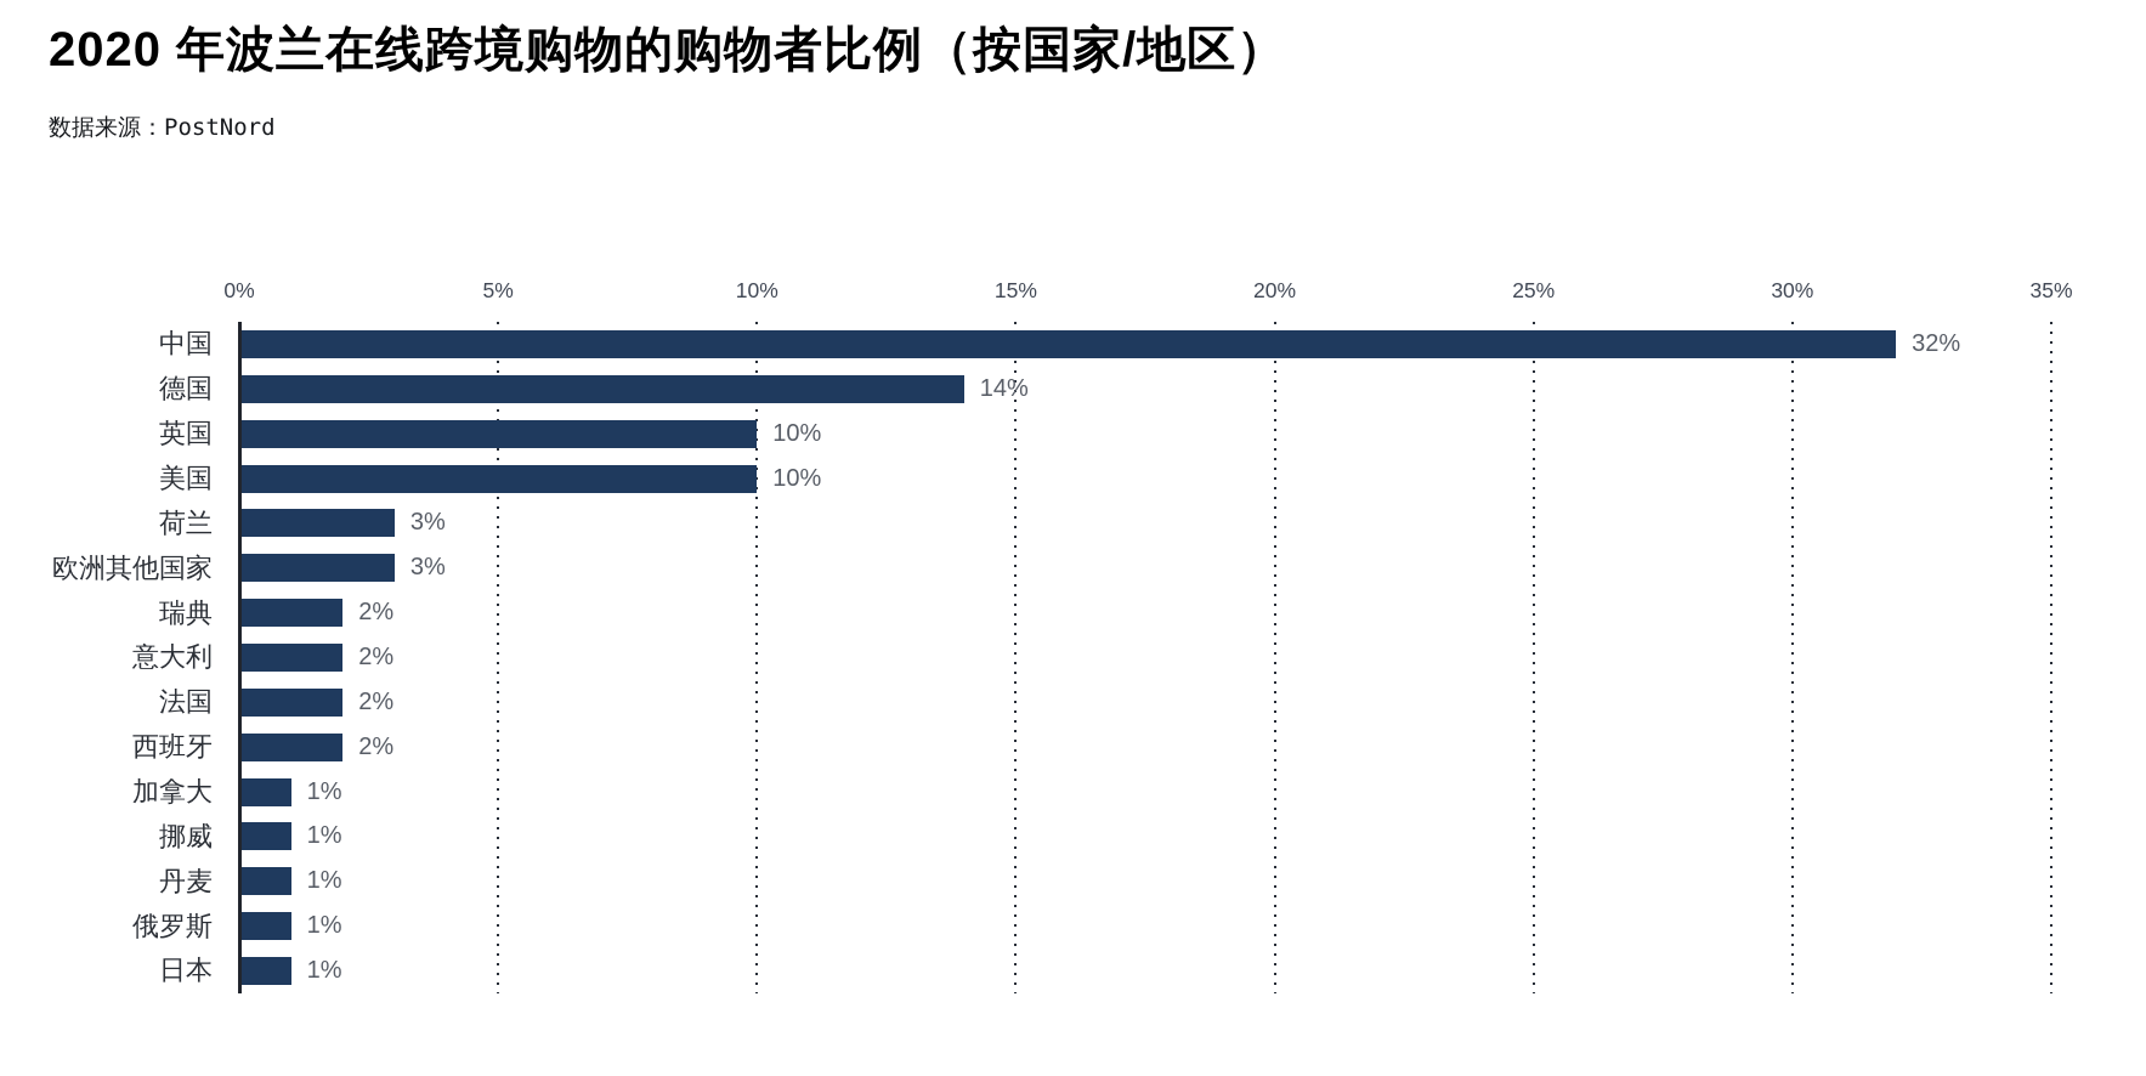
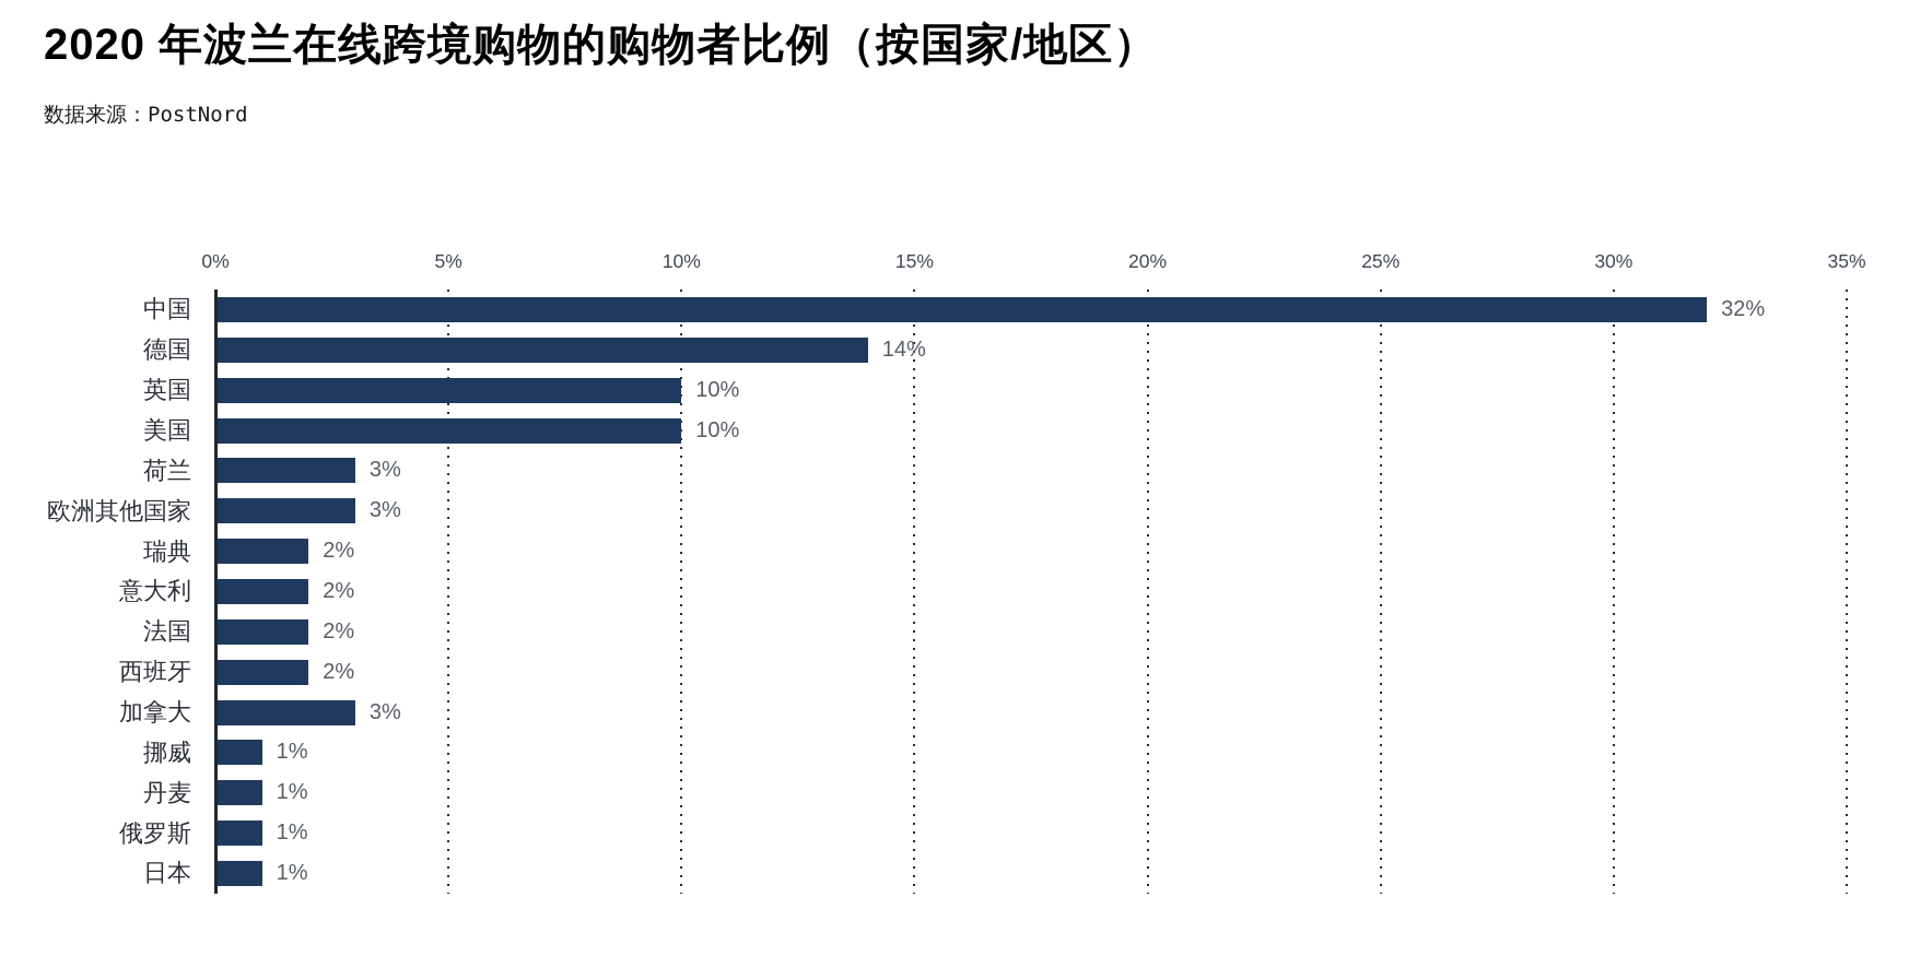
加拿大: 1% -> 3%
